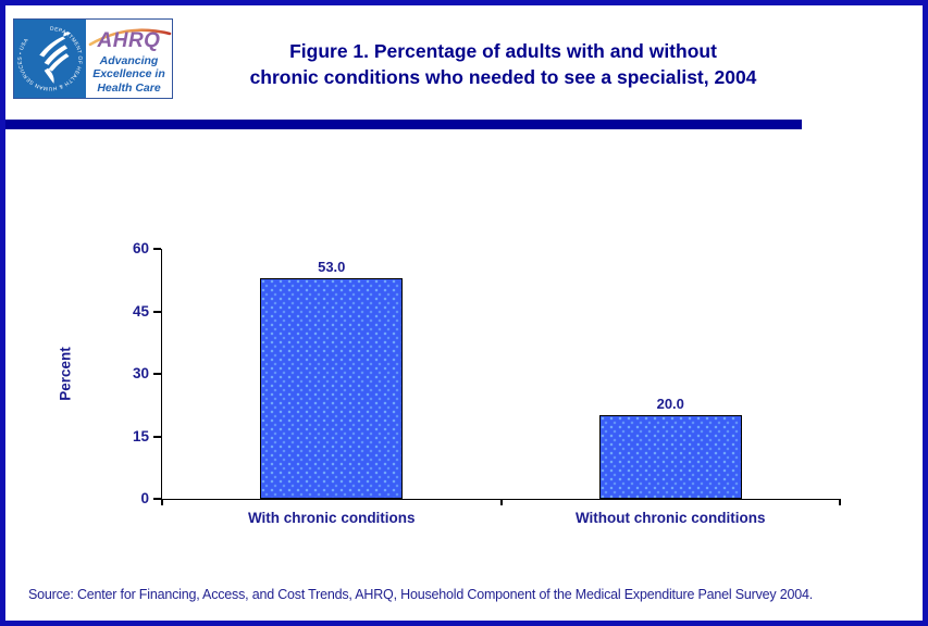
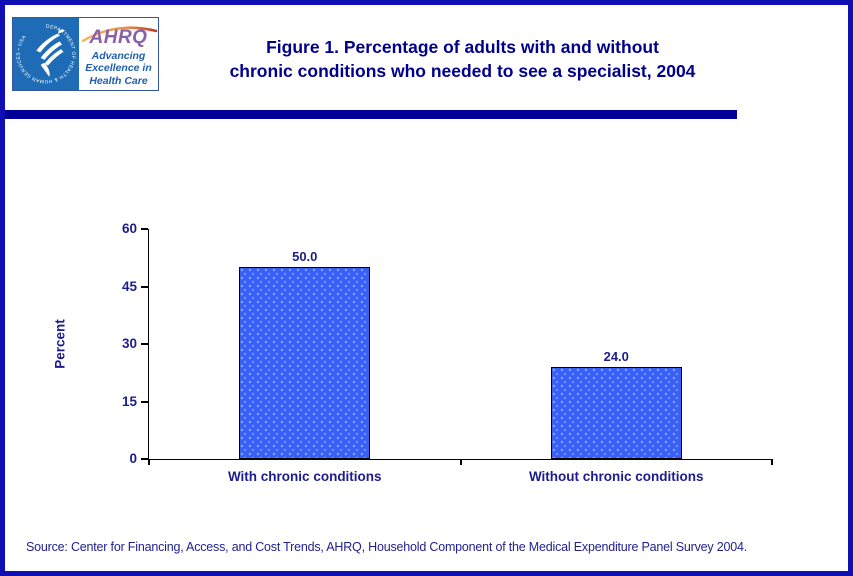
With chronic conditions: 53.0 -> 50.0
Without chronic conditions: 20.0 -> 24.0
